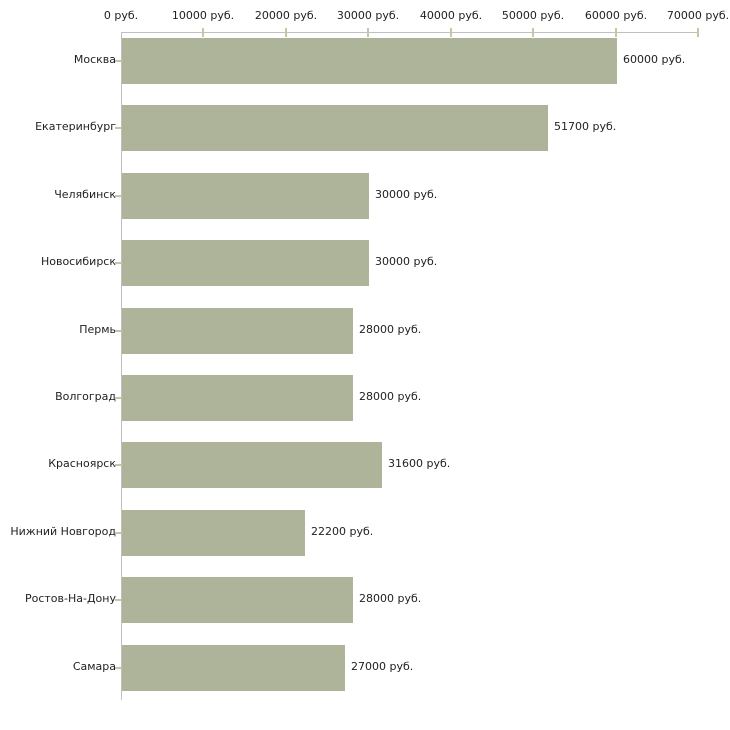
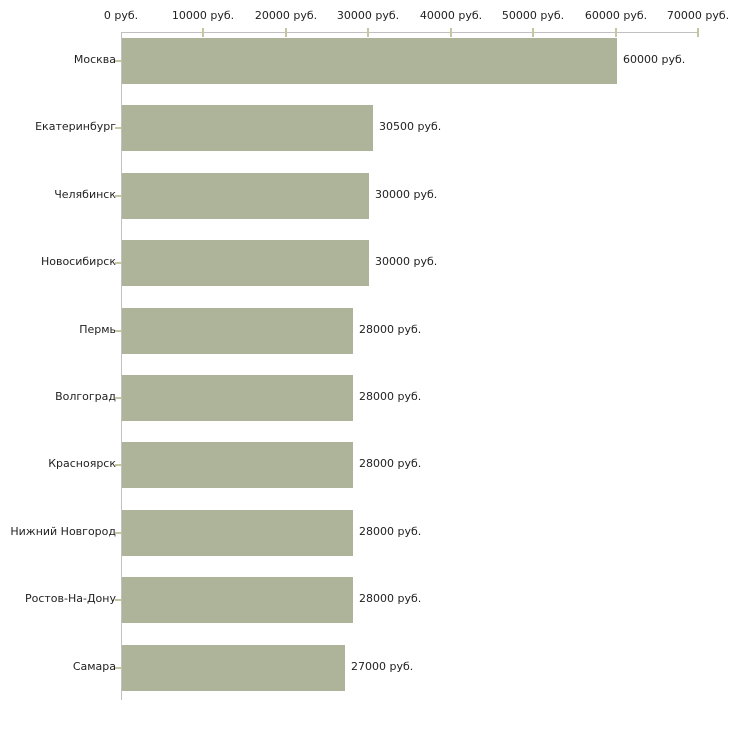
Екатеринбург: 51700 -> 30500
Красноярск: 31600 -> 28000
Нижний Новгород: 22200 -> 28000
